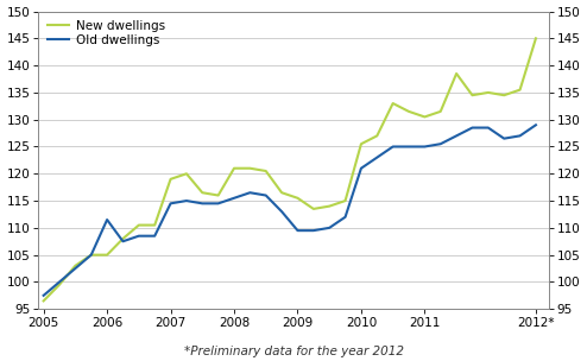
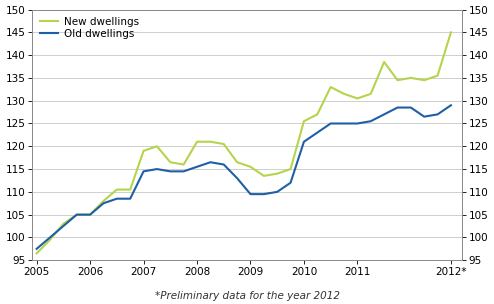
Old dwellings/2006: 111.5 -> 105.0
